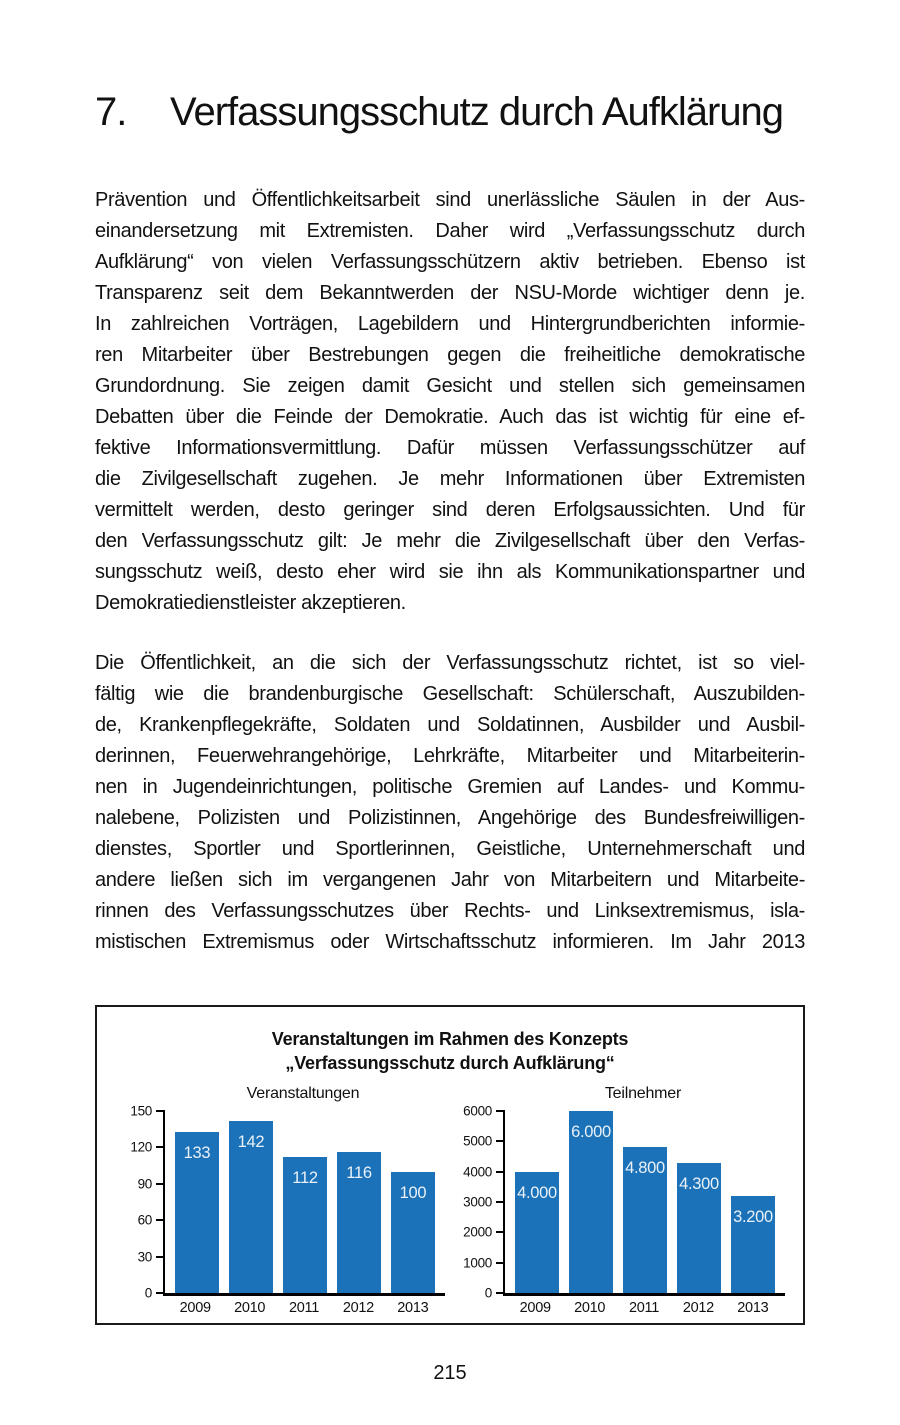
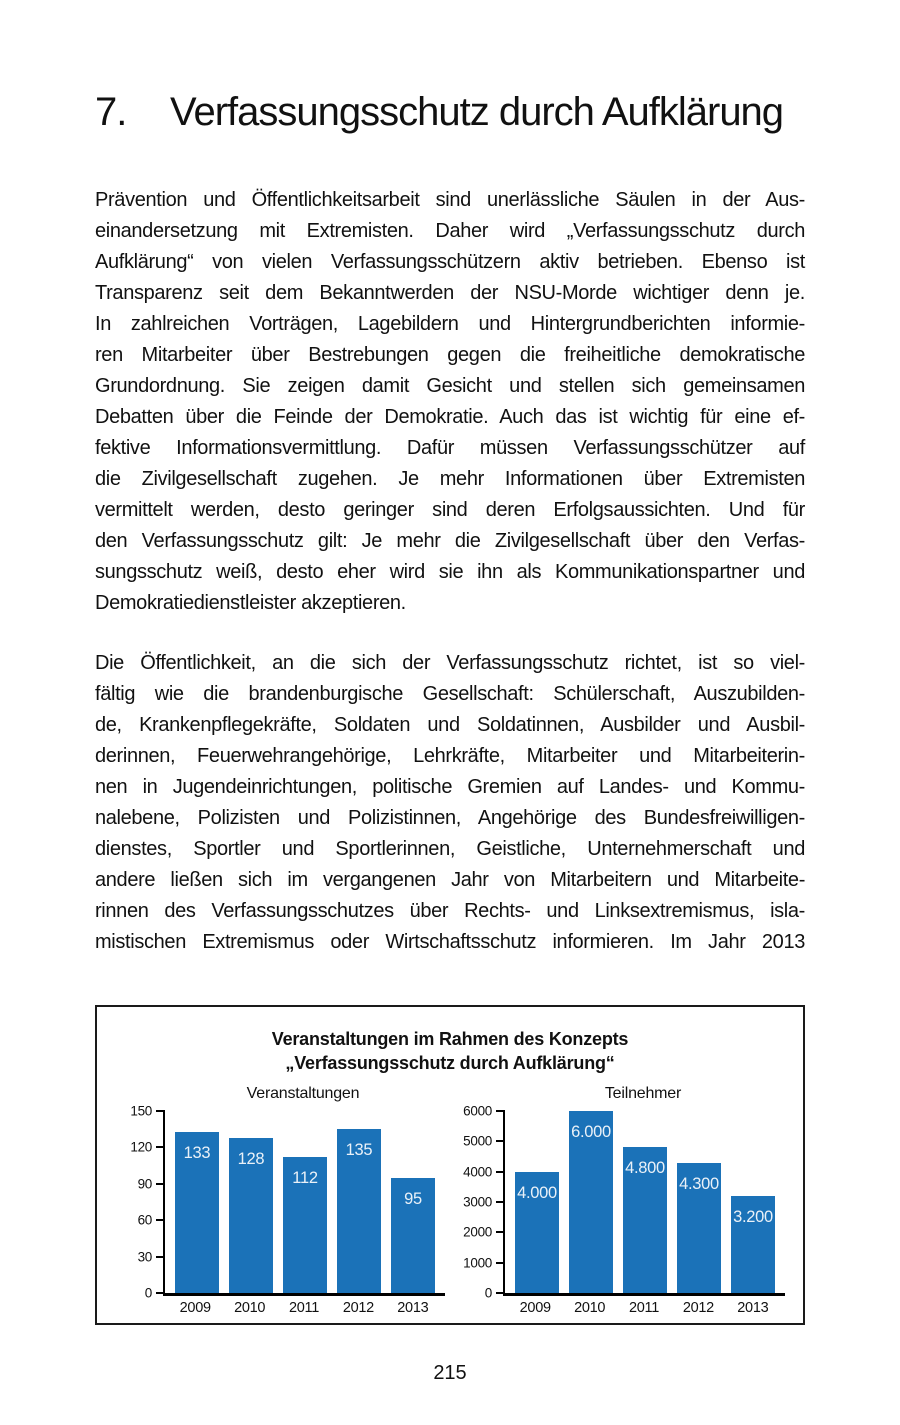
Veranstaltungen/2010: 142 -> 128
Veranstaltungen/2012: 116 -> 135
Veranstaltungen/2013: 100 -> 95
